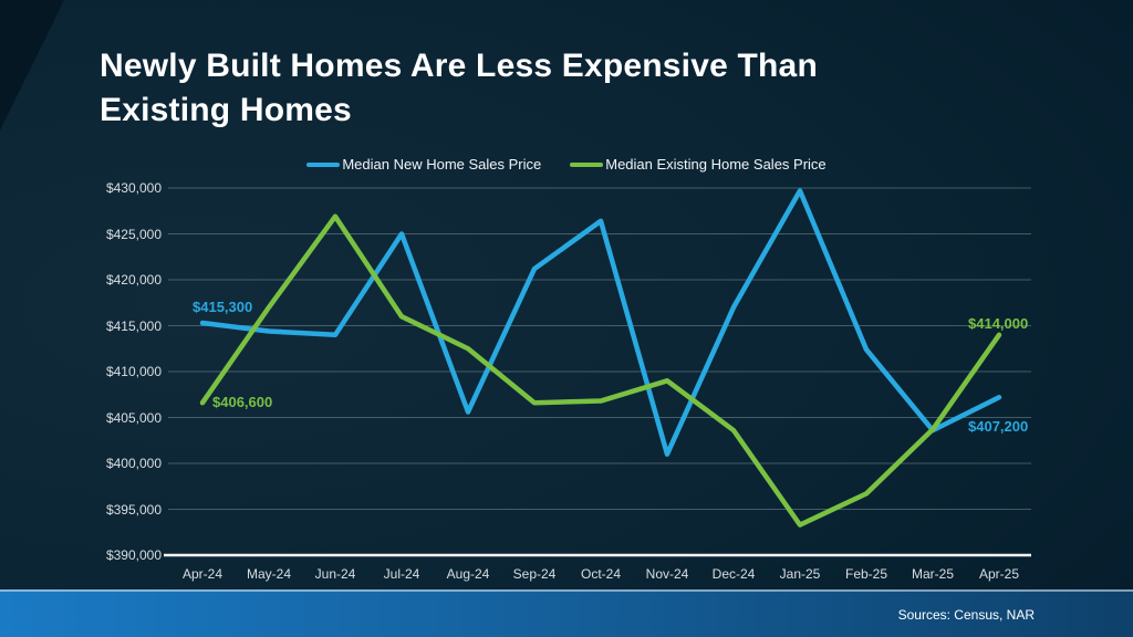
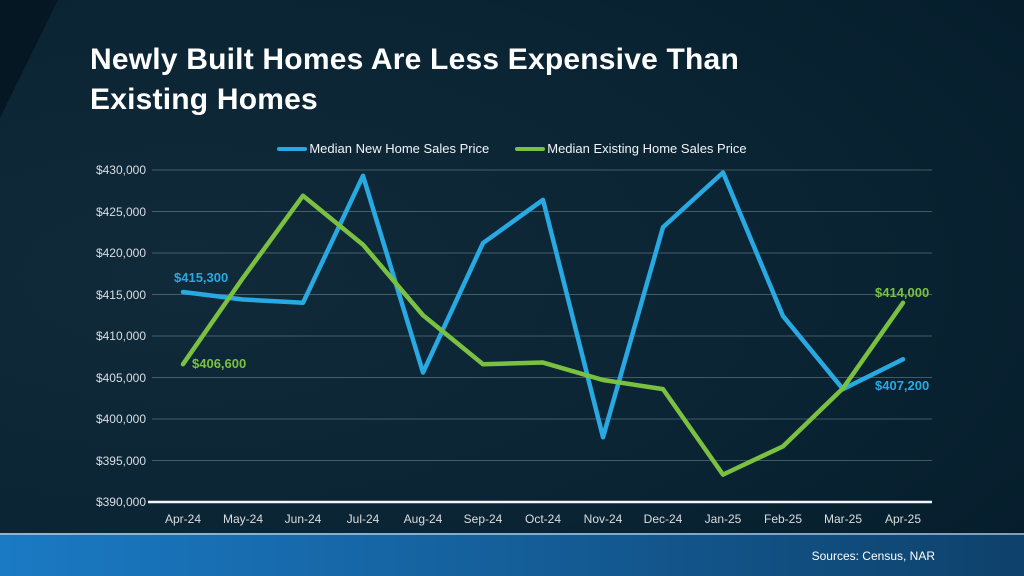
Median New Home Sales Price/Jul-24: $425000 -> $429000
Median Existing Home Sales Price/Jul-24: $416000 -> $421000
Median New Home Sales Price/Nov-24: $401000 -> $398000
Median Existing Home Sales Price/Nov-24: $409000 -> $405000
Median New Home Sales Price/Dec-24: $417000 -> $423000
